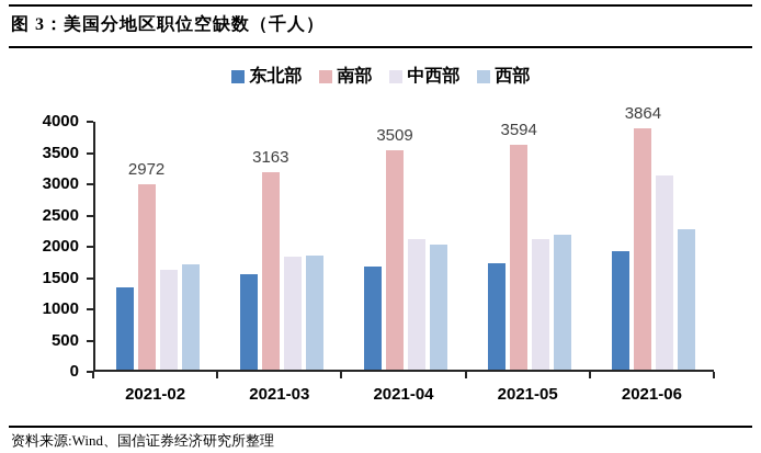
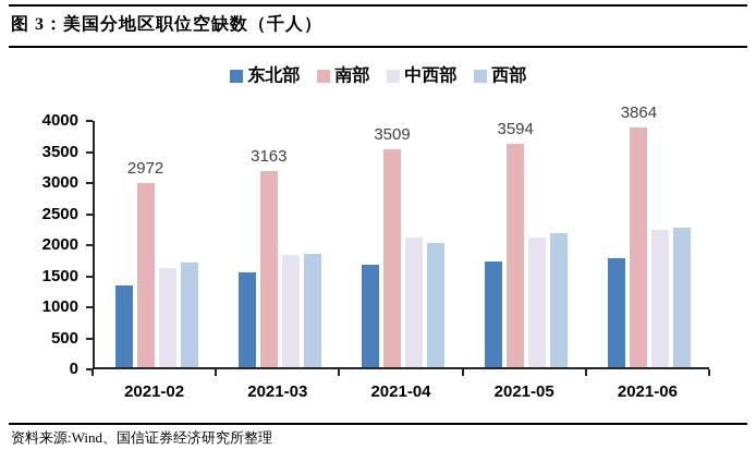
东北部/2021-06: 1900 -> 1800
中西部/2021-06: 3100 -> 2200
